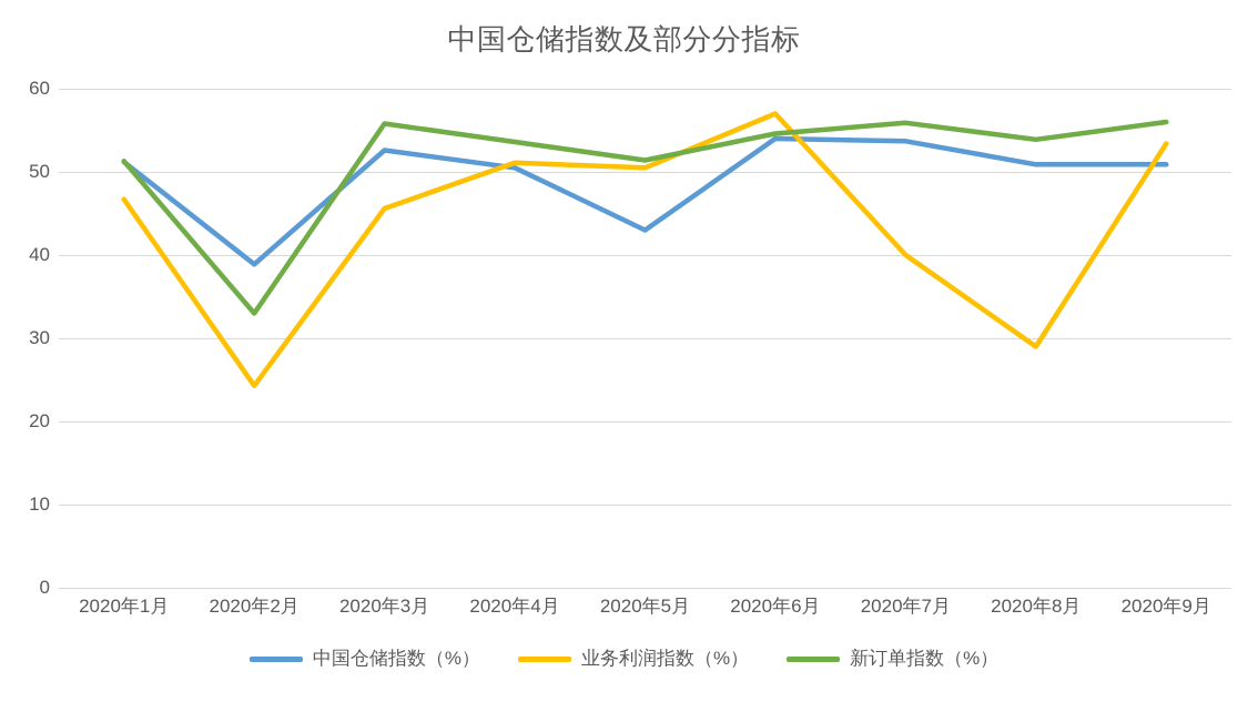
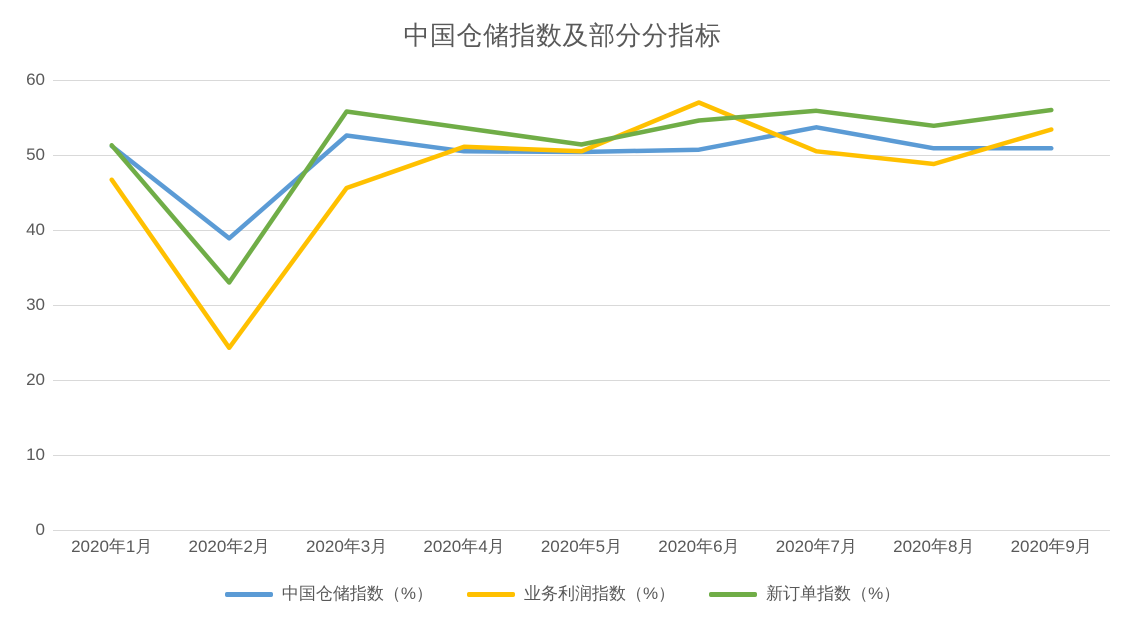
中国仓储指数（%）/2020年5月: 43 -> 50
中国仓储指数（%）/2020年6月: 54 -> 51
业务利润指数（%）/2020年7月: 40 -> 50
业务利润指数（%）/2020年8月: 29 -> 49
